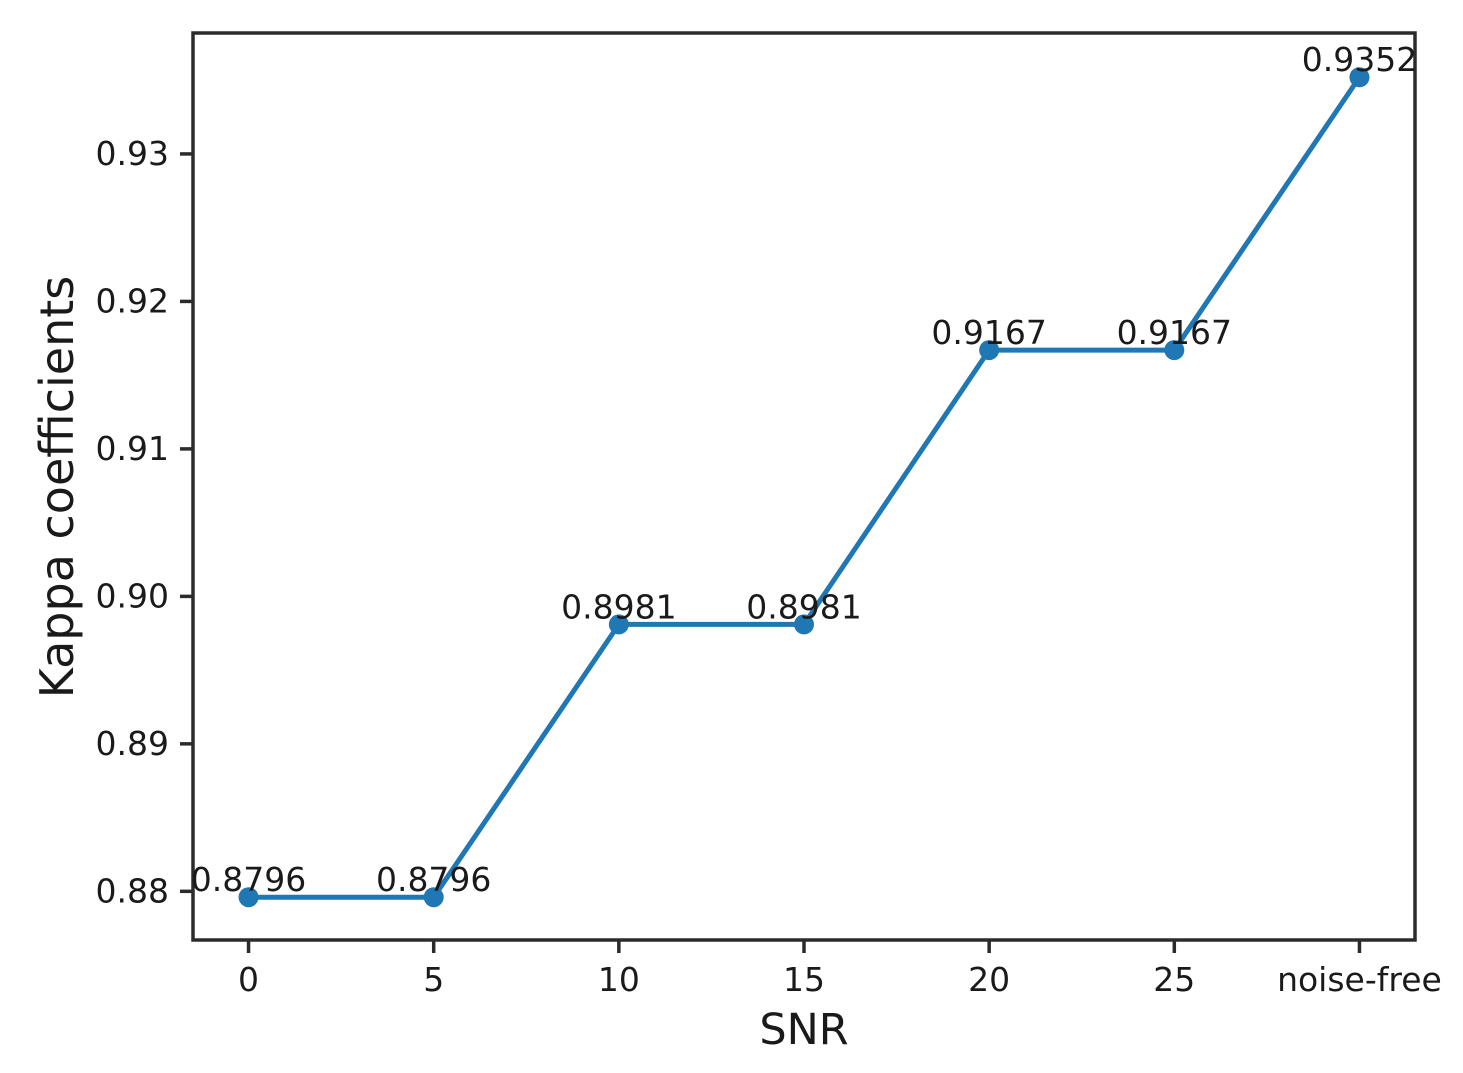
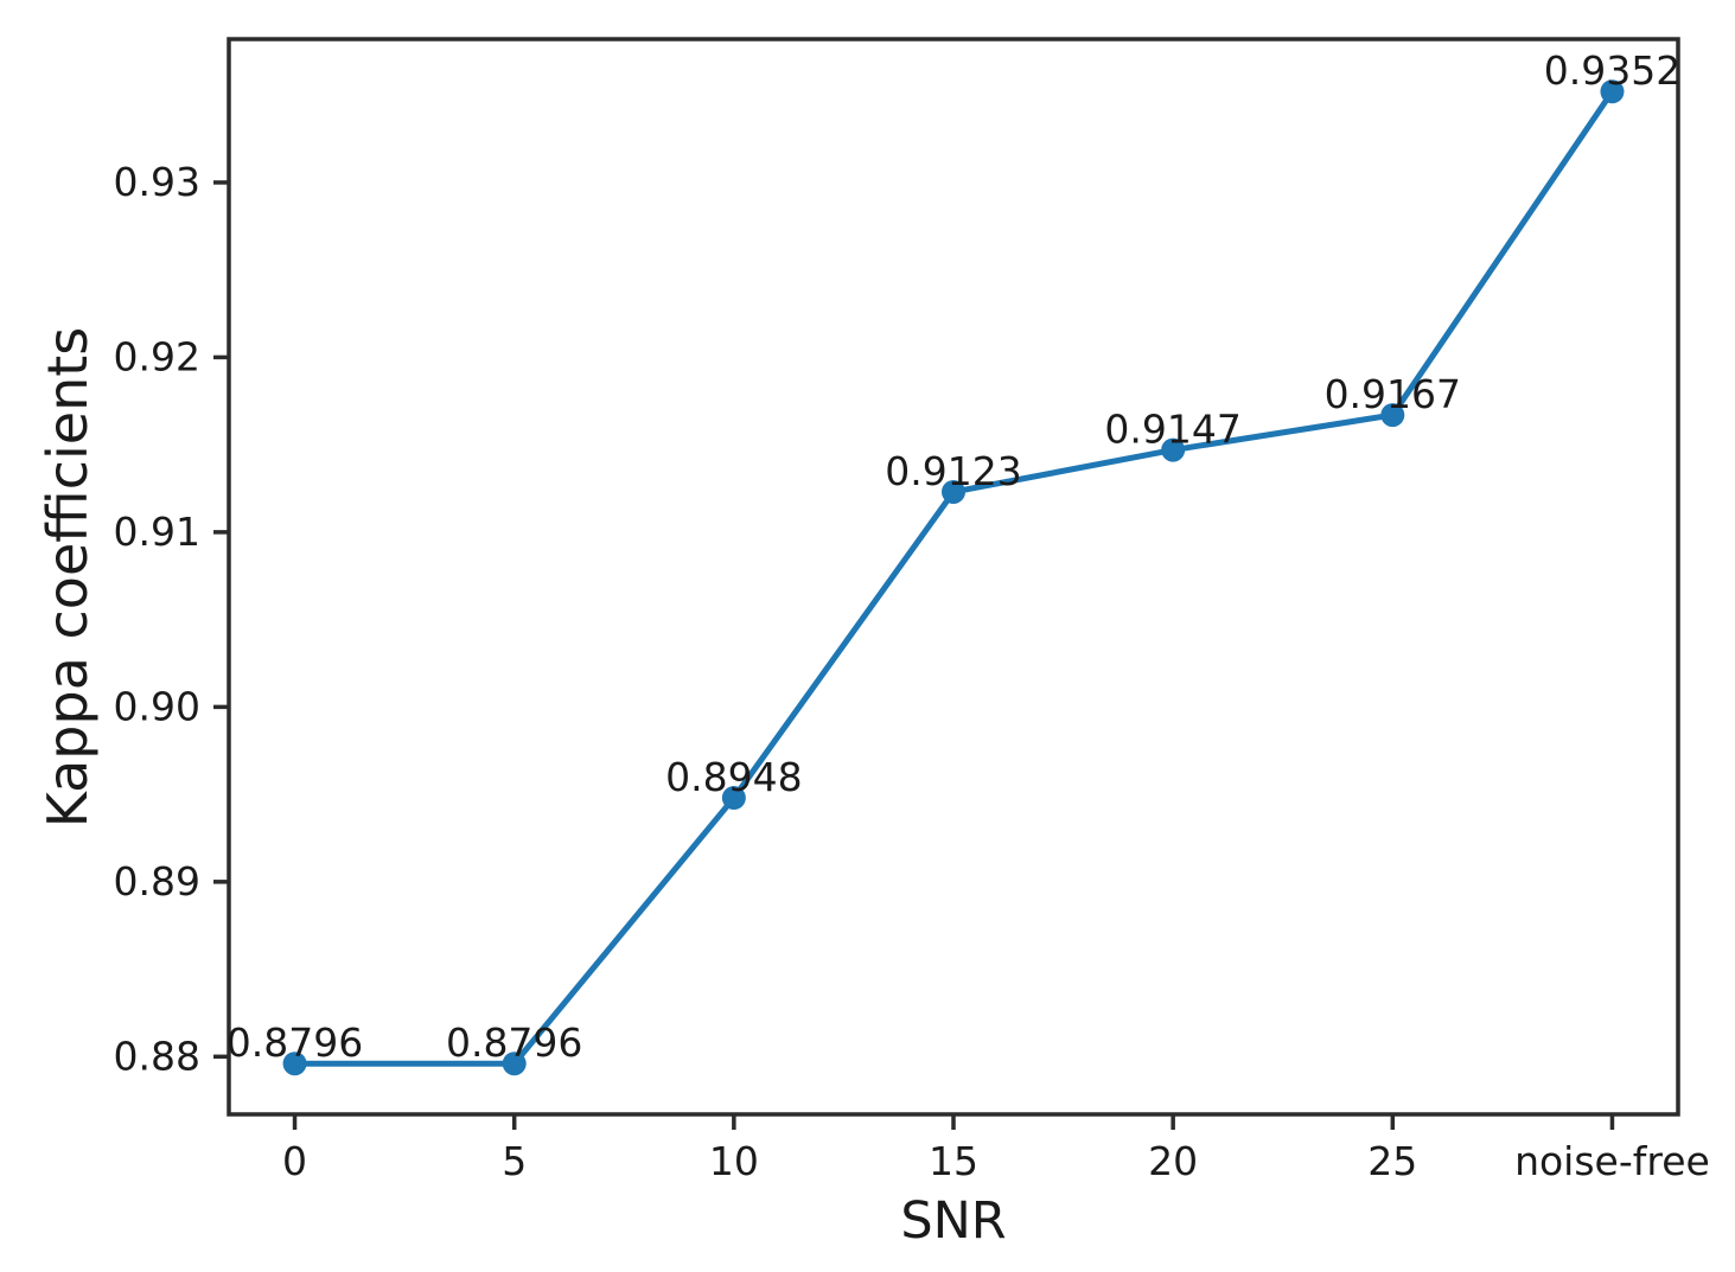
10: 0.8981 -> 0.8948
15: 0.8981 -> 0.9123
20: 0.9167 -> 0.9147
